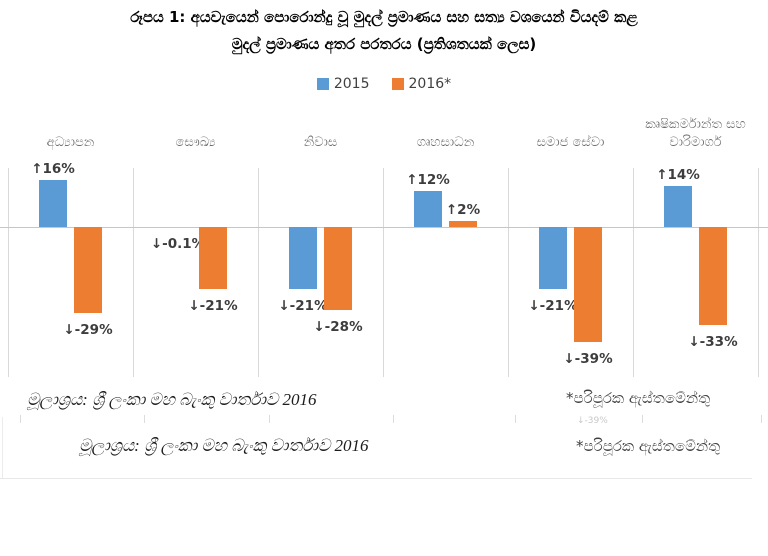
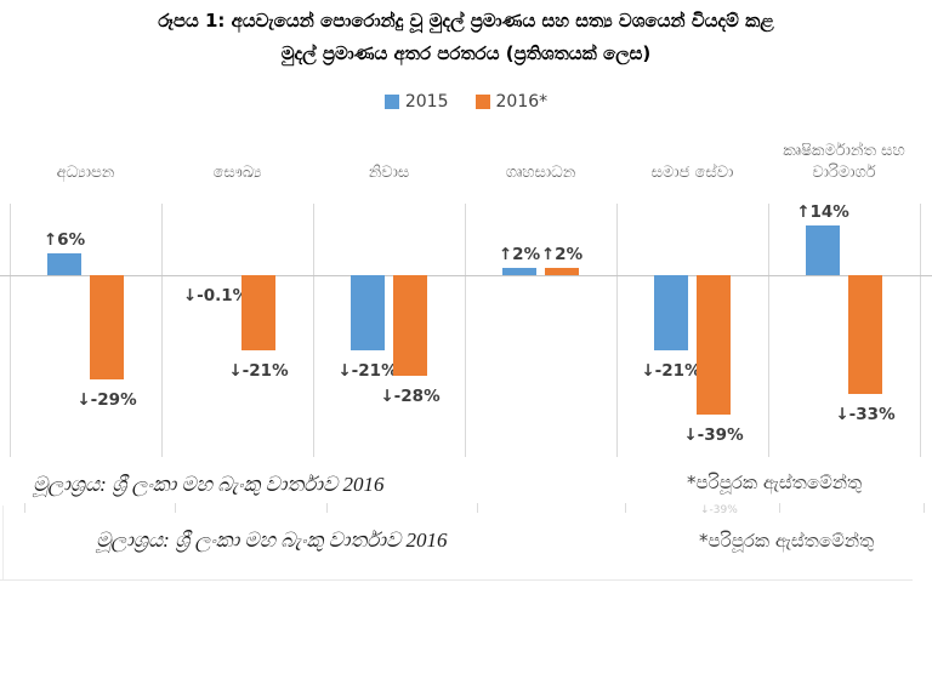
2015/අධ්‍යාපන: 16 -> 6
2015/ගෘහසාධන: 12 -> 2
